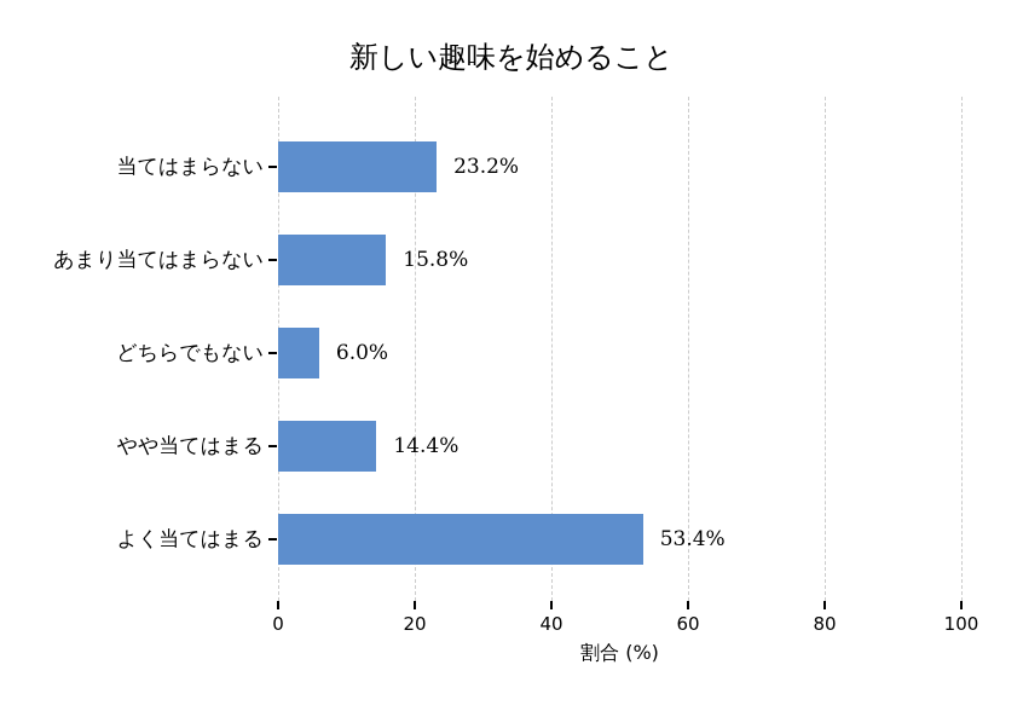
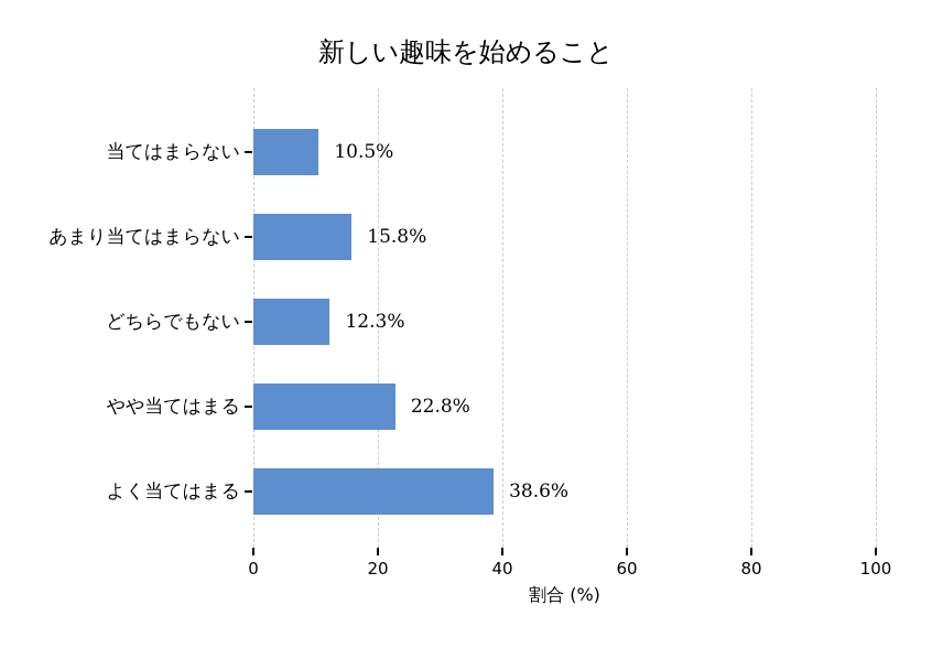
当てはまらない: 23.2% -> 10.5%
どちらでもない: 6.0% -> 12.3%
やや当てはまる: 14.4% -> 22.8%
よく当てはまる: 53.4% -> 38.6%
